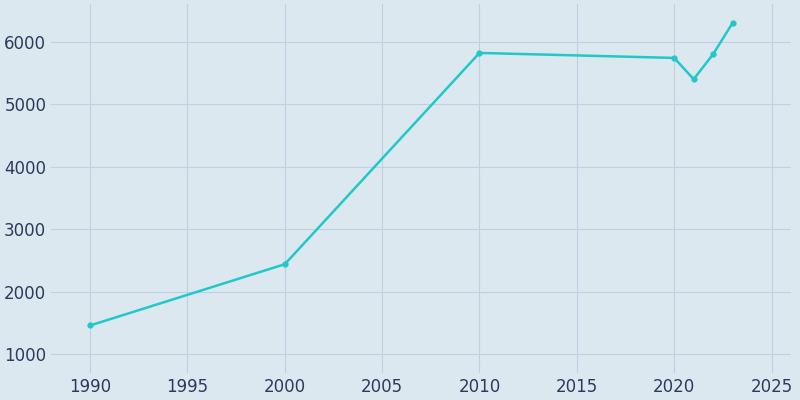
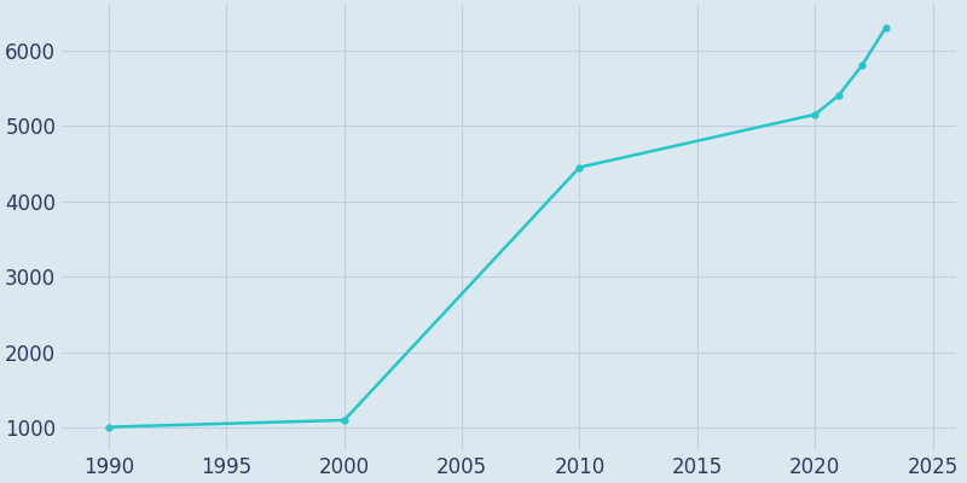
1990: 1460 -> 1010
2000: 2440 -> 1100
2010: 5820 -> 4450
2020: 5740 -> 5150
